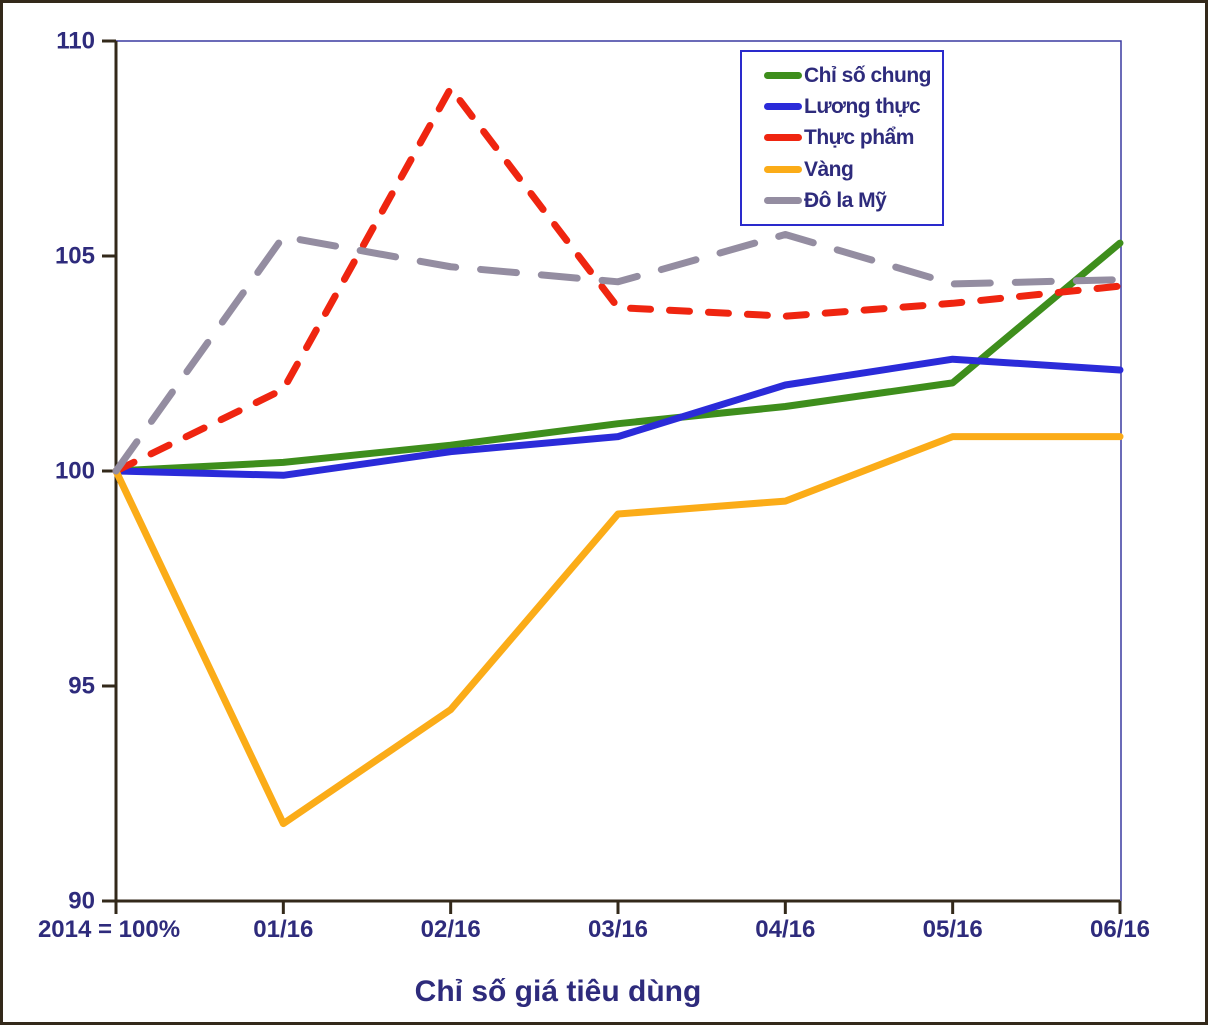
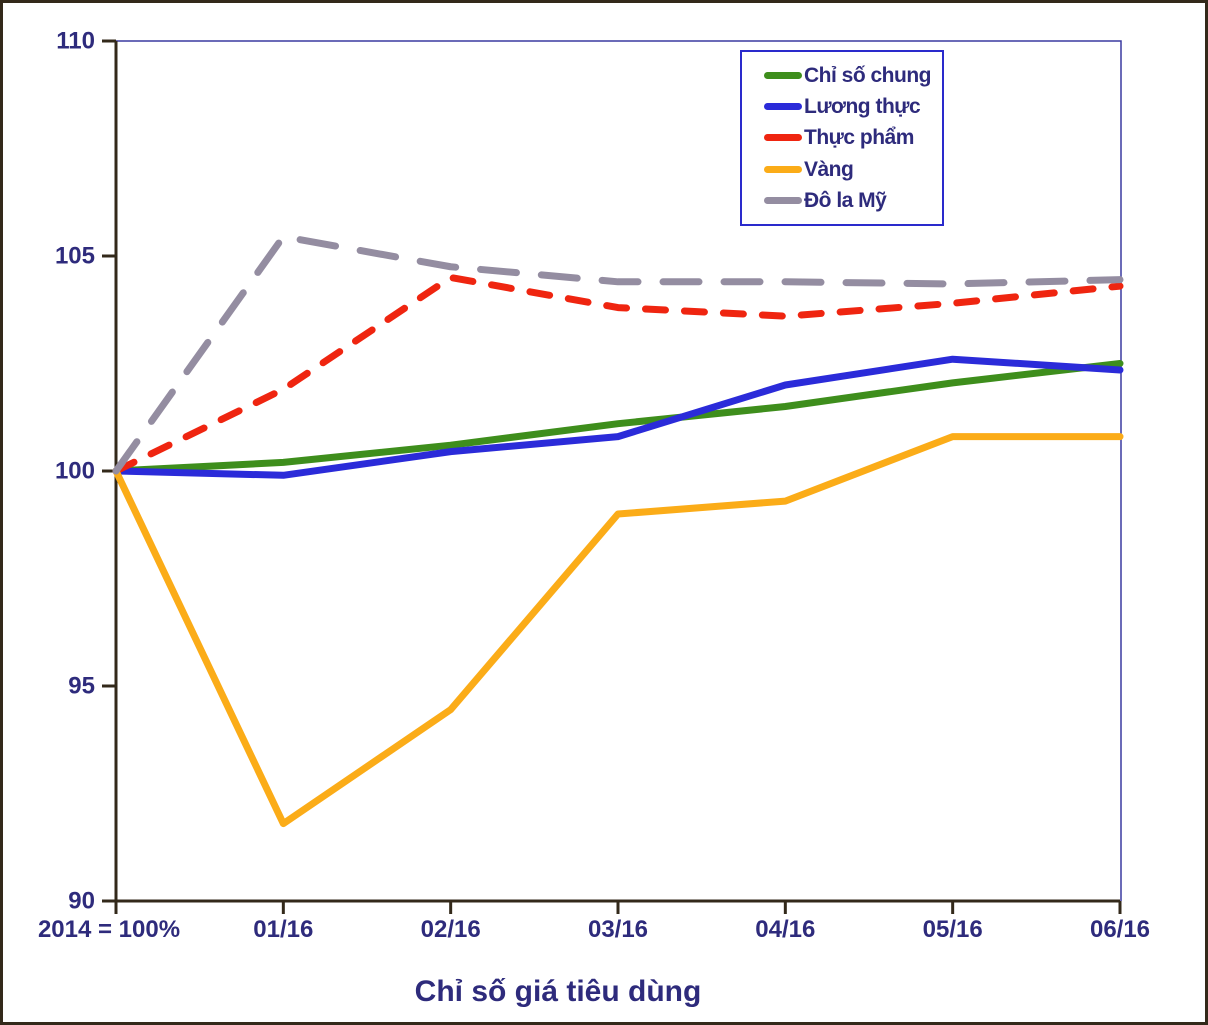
Thực phẩm/02/16: 108.9 -> 104.5
Đô la Mỹ/04/16: 105.5 -> 104.4
Chỉ số chung/06/16: 105.3 -> 102.5
